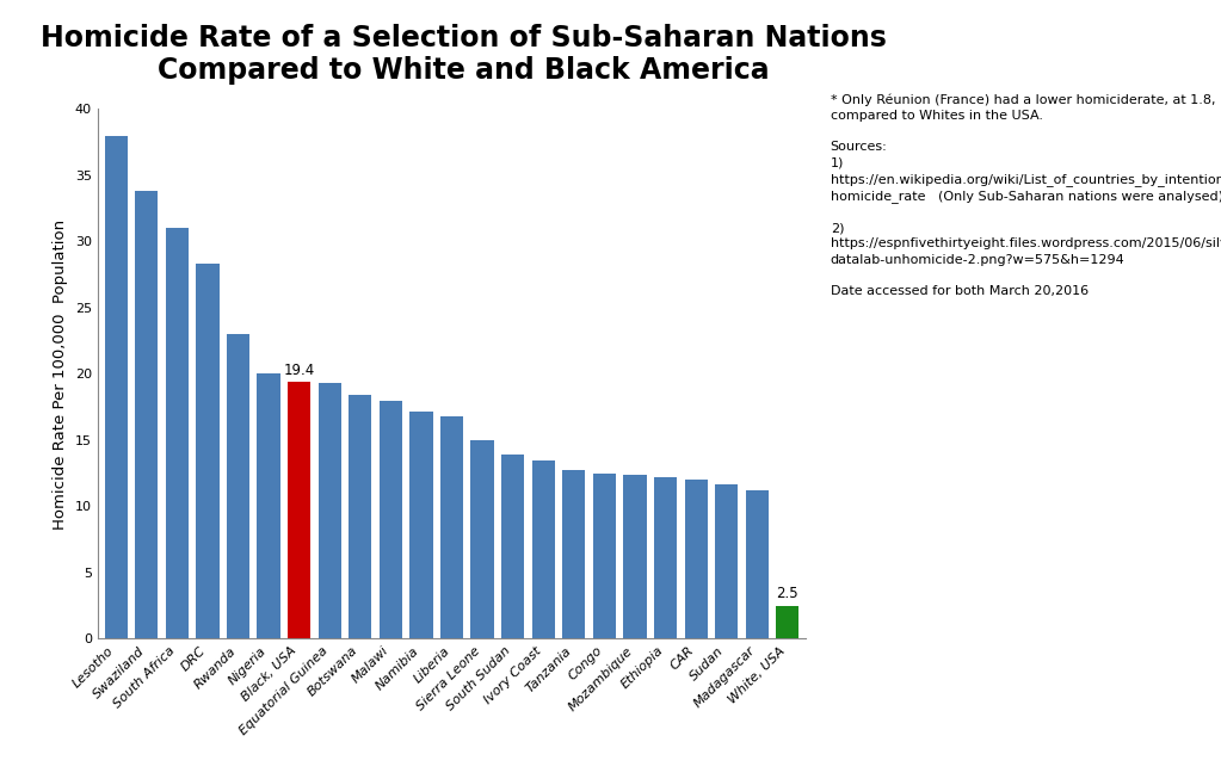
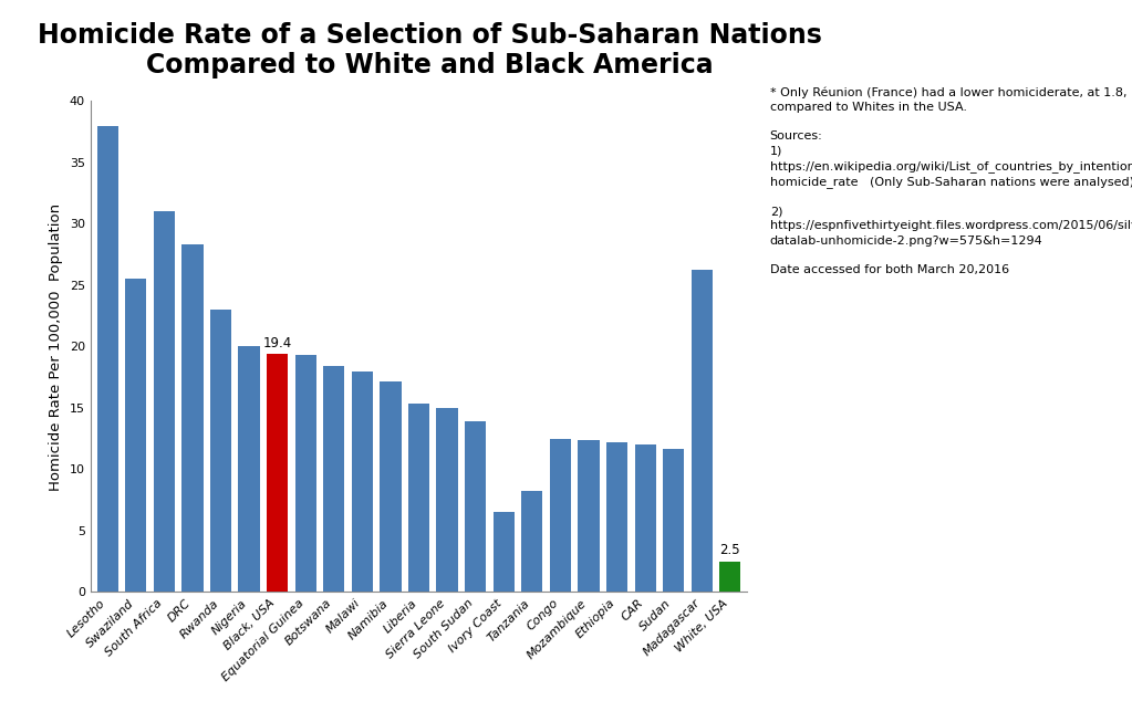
Swaziland: 33.8 -> 25.5
Liberia: 16.8 -> 15.4
Ivory Coast: 13.5 -> 6.5
Tanzania: 12.7 -> 8.2
Madagascar: 11.2 -> 26.3
